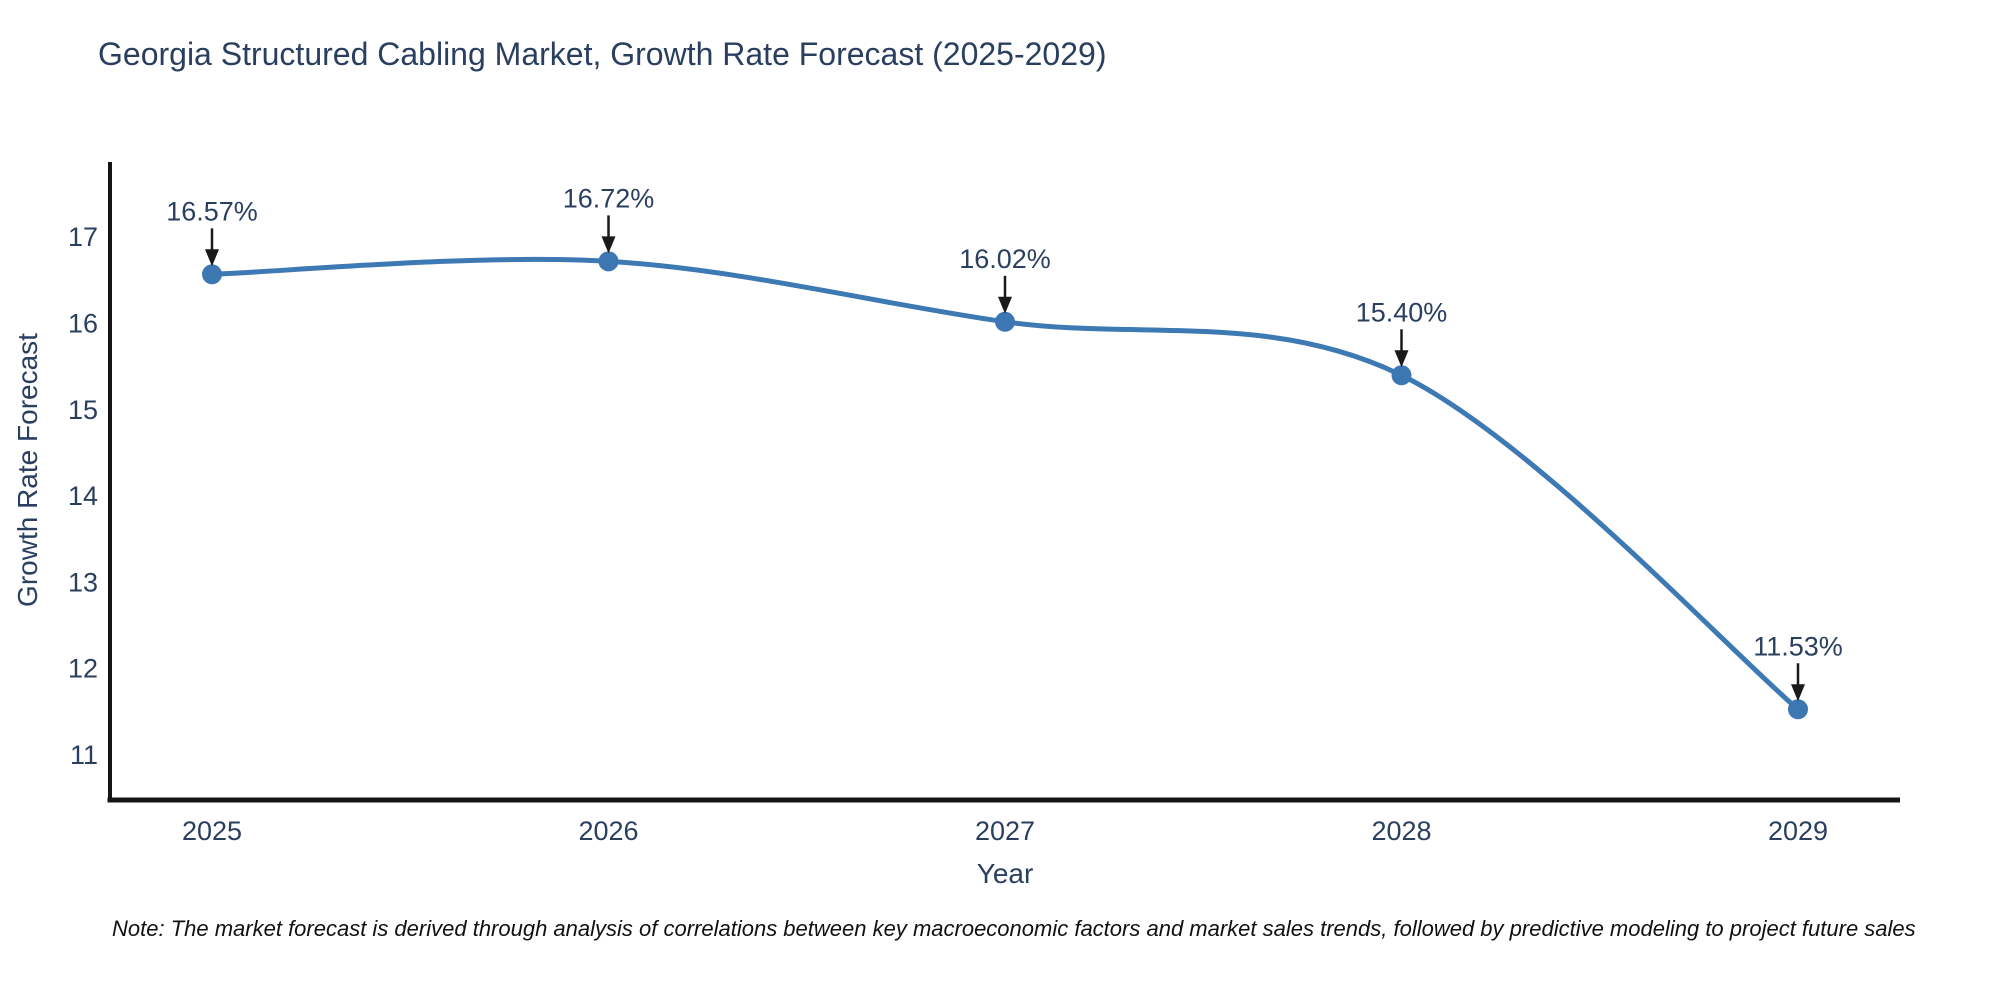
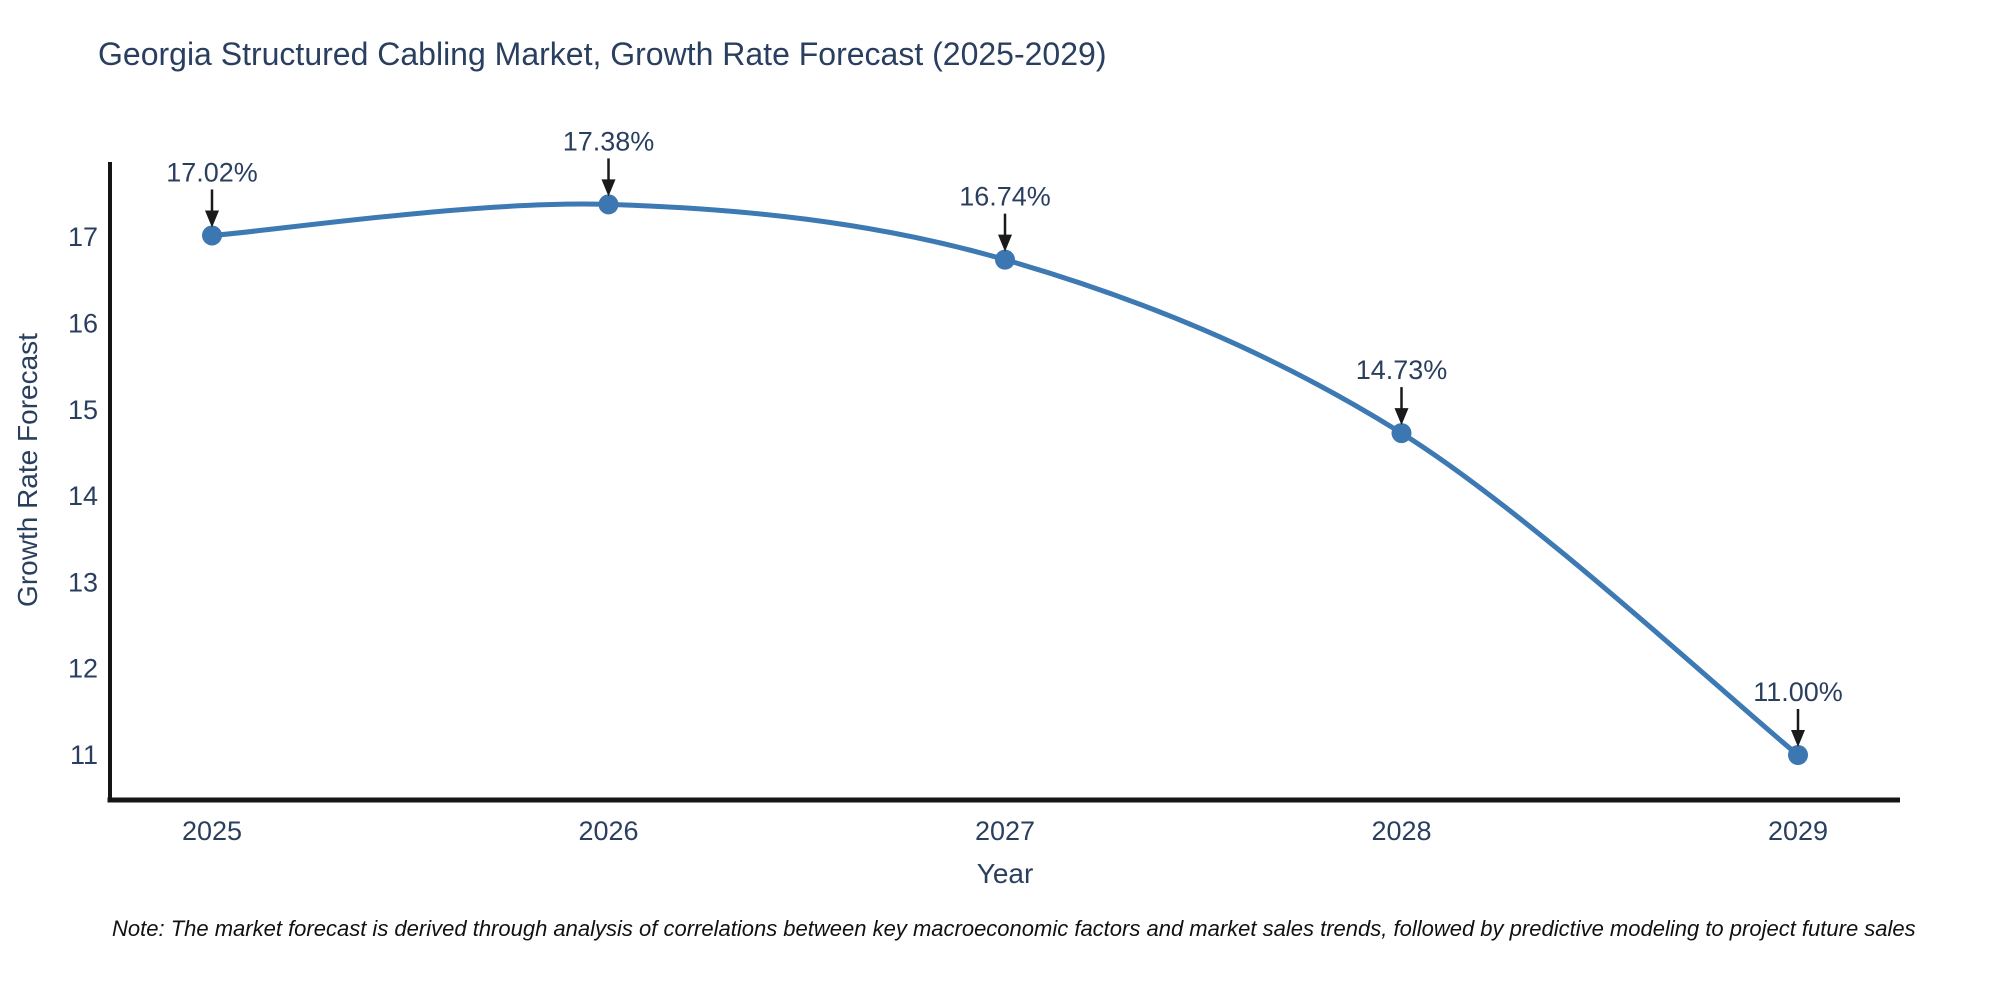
2025: 16.57% -> 17.02%
2026: 16.72% -> 17.38%
2027: 16.02% -> 16.74%
2028: 15.40% -> 14.73%
2029: 11.53% -> 11.00%
